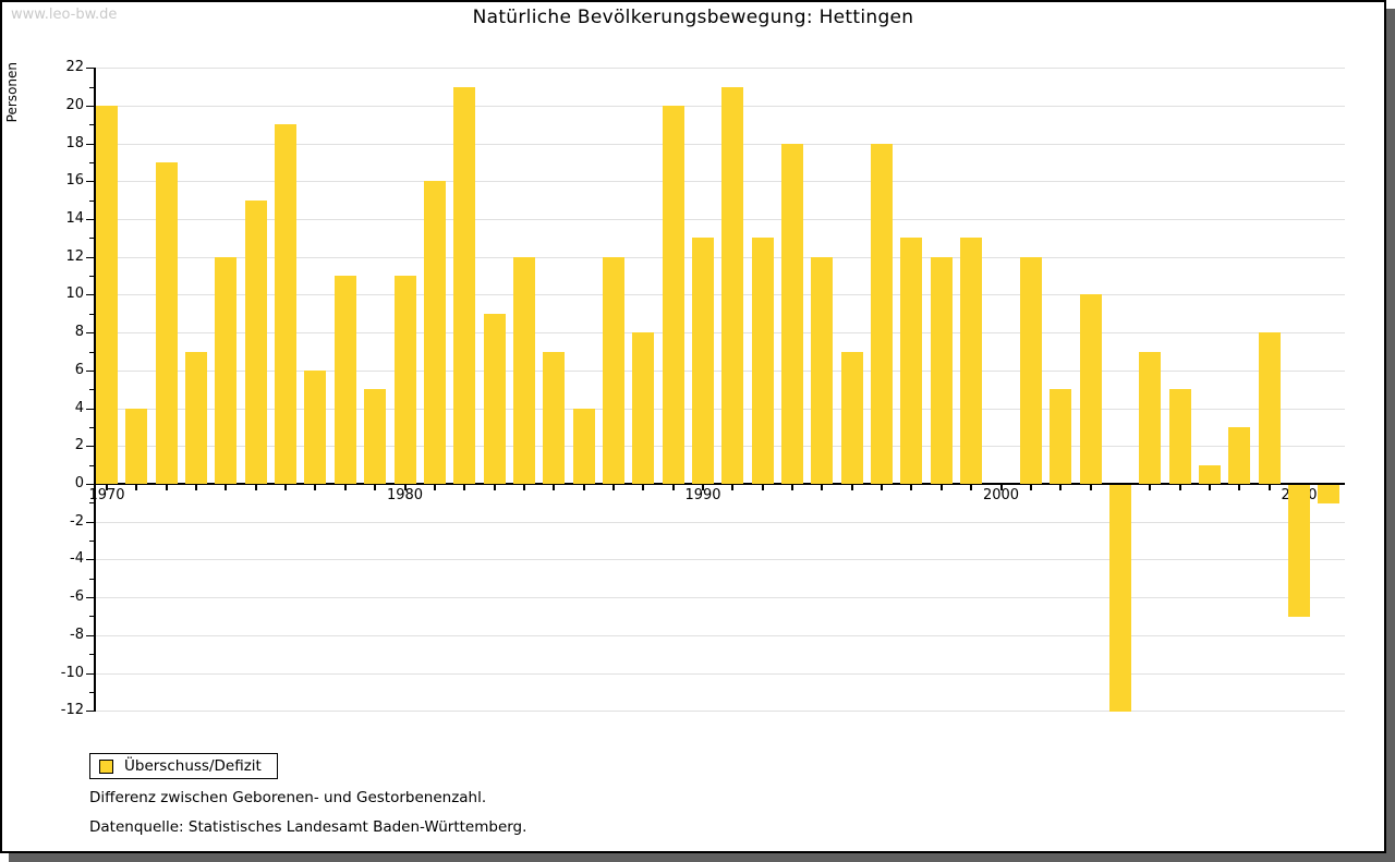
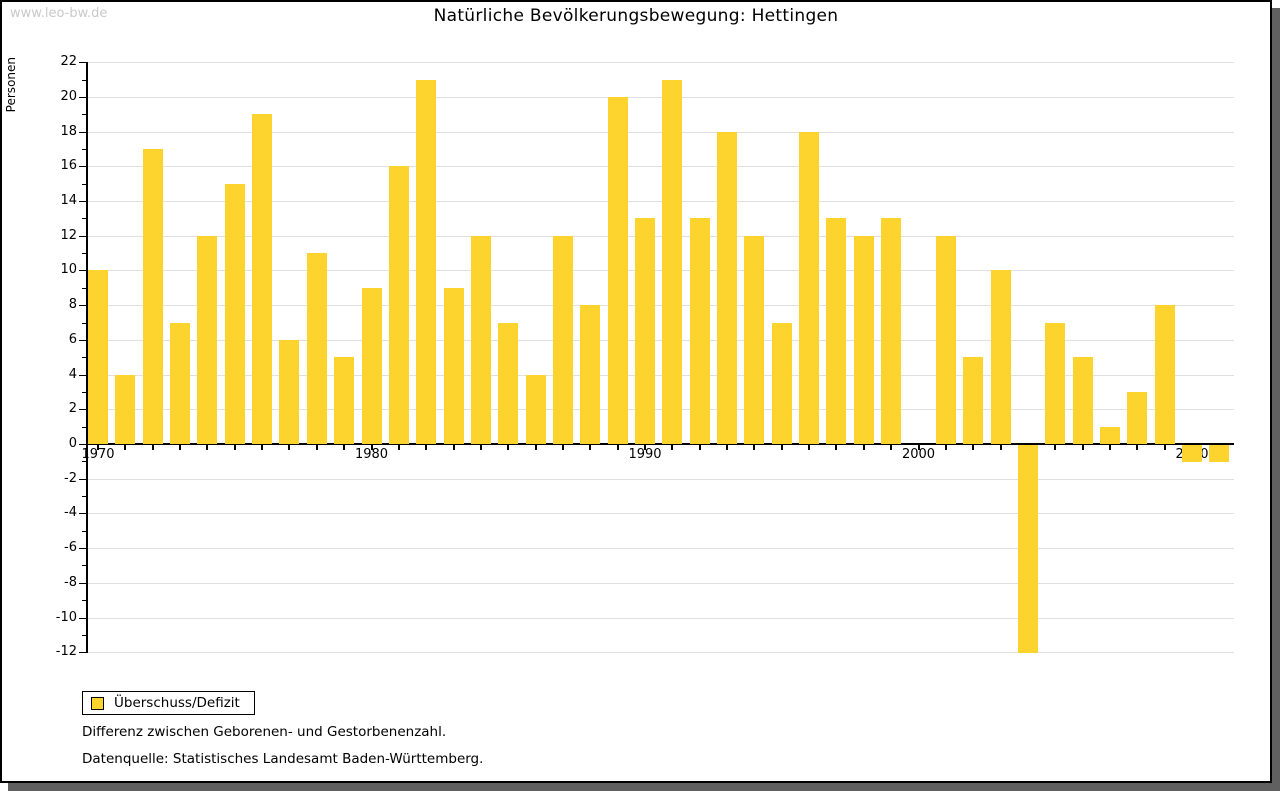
1970: 20 -> 10
1980: 11 -> 9
2010: -7 -> -1
